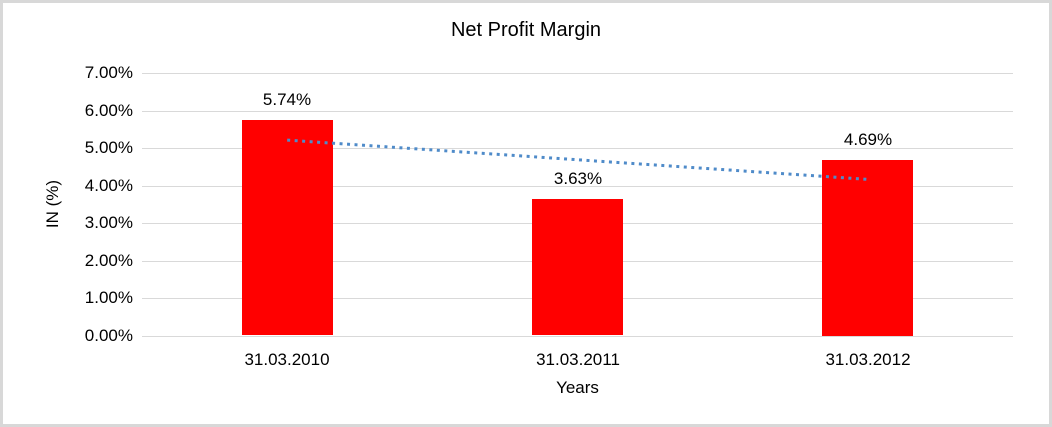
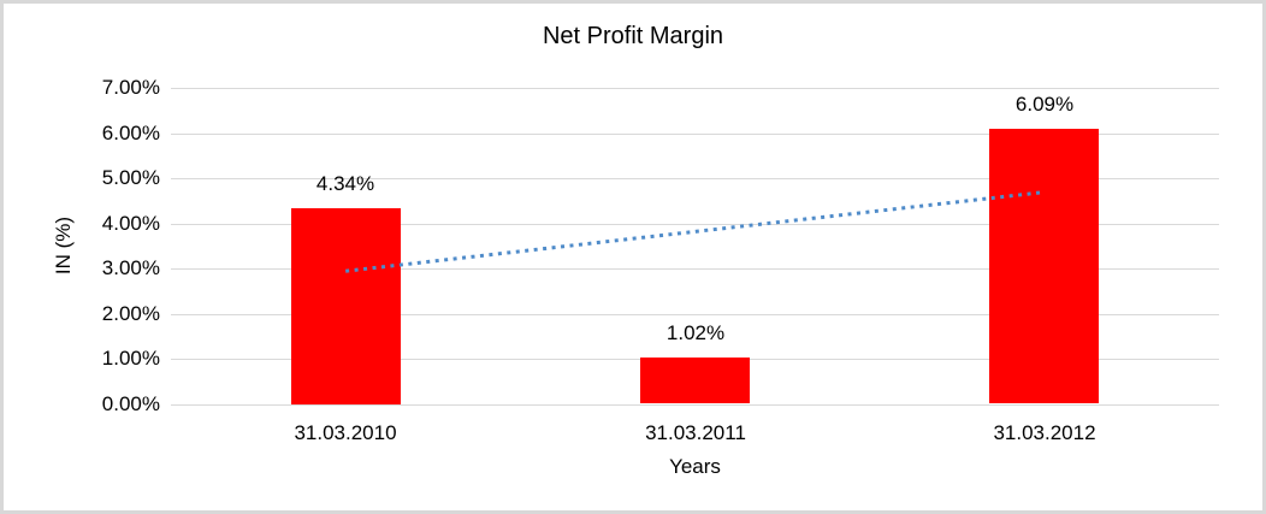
31.03.2010: 5.74% -> 4.34%
31.03.2011: 3.63% -> 1.02%
31.03.2012: 4.69% -> 6.09%
